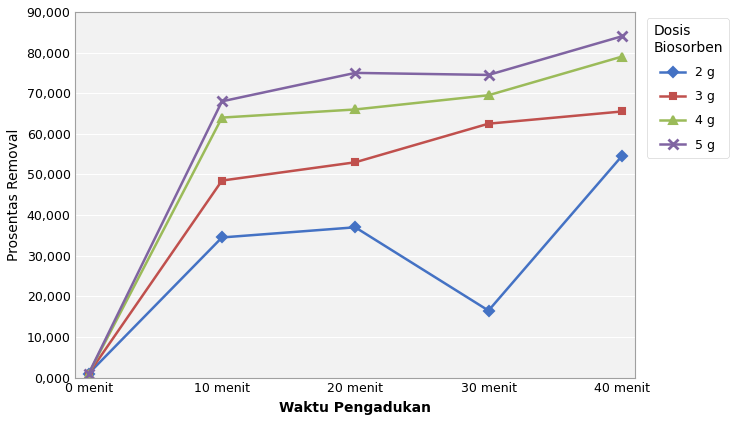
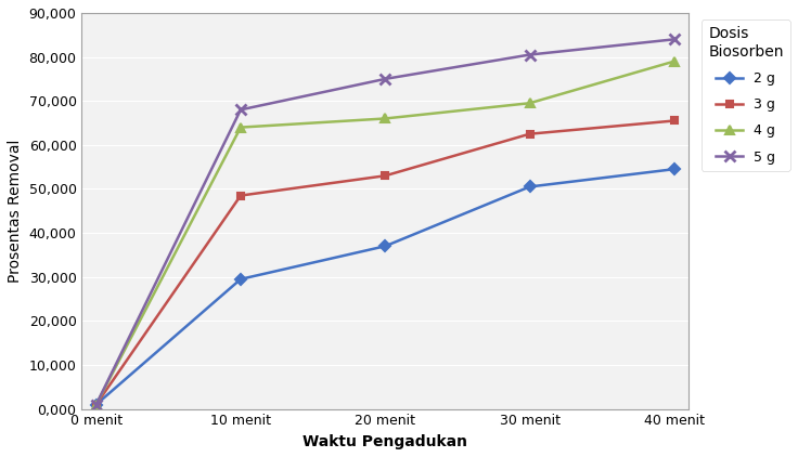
2 g/10 menit: 34,5 -> 29,5
2 g/30 menit: 16,5 -> 50,5
5 g/30 menit: 74,5 -> 80,5
